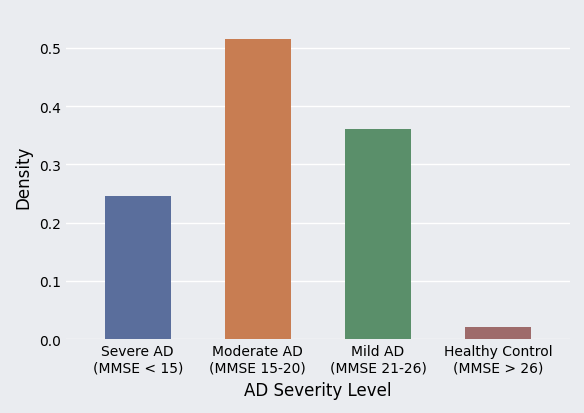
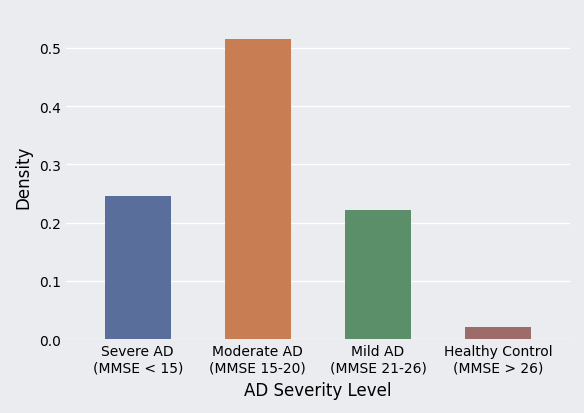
Mild AD (MMSE 21-26): 0.360 -> 0.222
